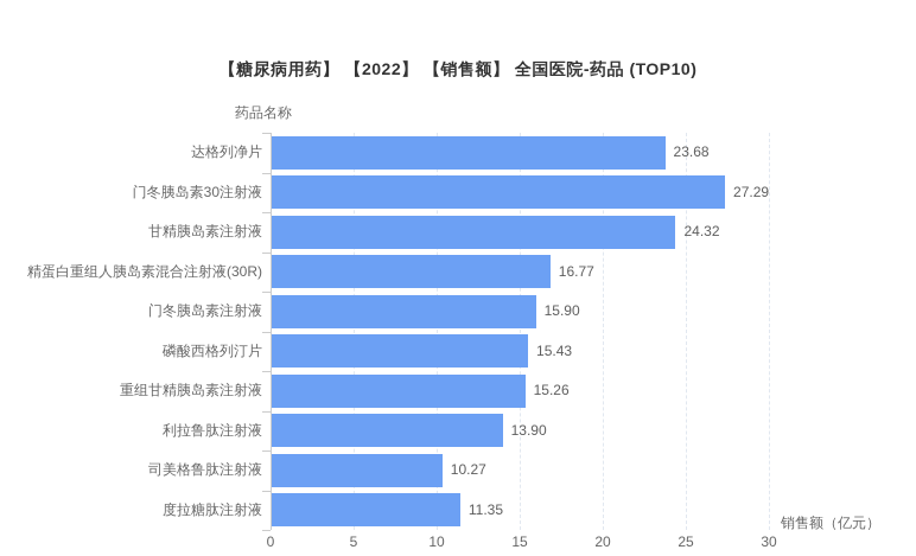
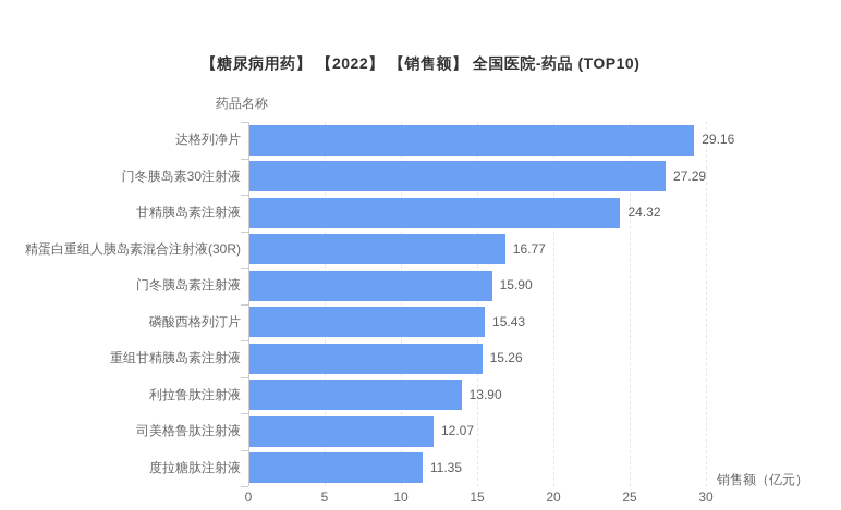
达格列净片: 23.68 -> 29.16
司美格鲁肽注射液: 10.27 -> 12.07
